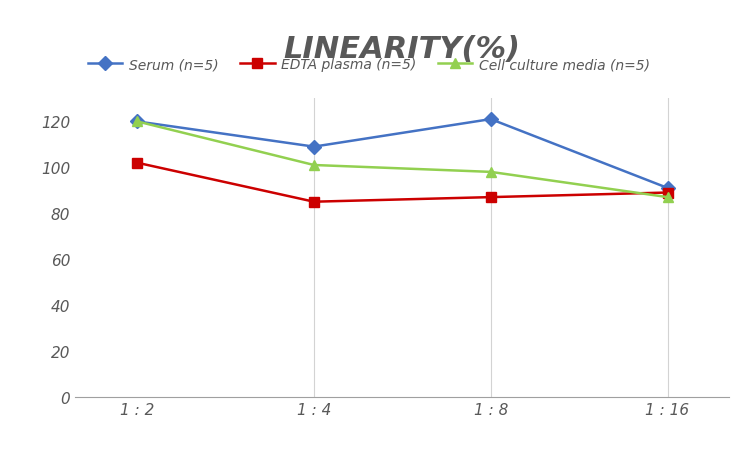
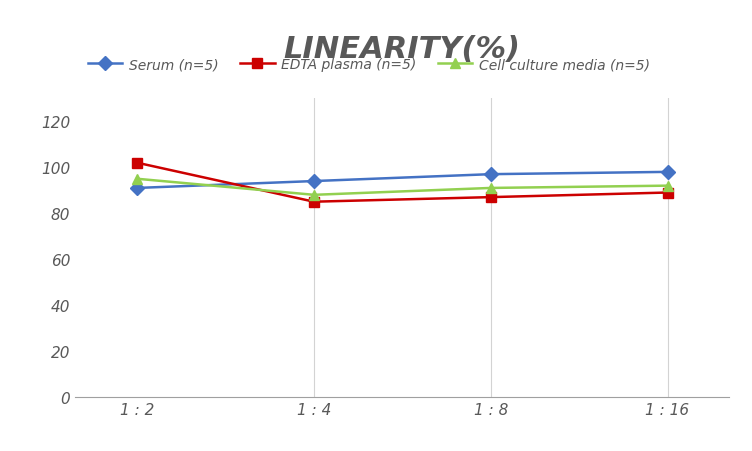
Serum (n=5)/1 : 2: 120 -> 91
Cell culture media (n=5)/1 : 2: 120 -> 95
Serum (n=5)/1 : 4: 109 -> 94
Cell culture media (n=5)/1 : 4: 101 -> 88
Serum (n=5)/1 : 8: 121 -> 97
Cell culture media (n=5)/1 : 8: 98 -> 91
Serum (n=5)/1 : 16: 91 -> 98
Cell culture media (n=5)/1 : 16: 87 -> 92
